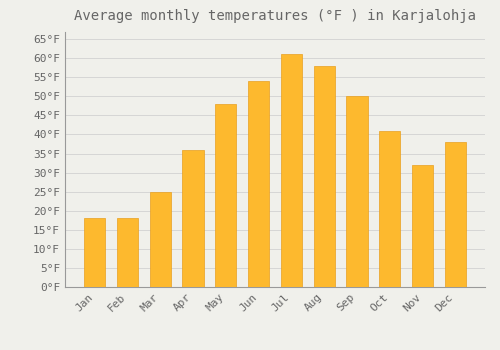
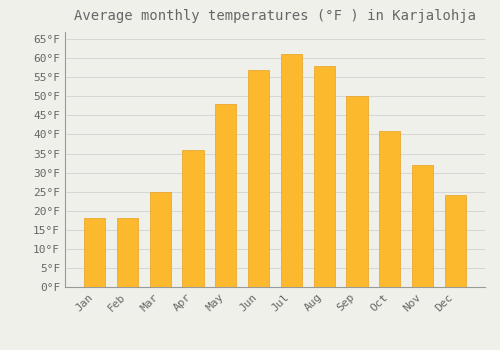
Jun: 54°F -> 57°F
Dec: 38°F -> 24°F
